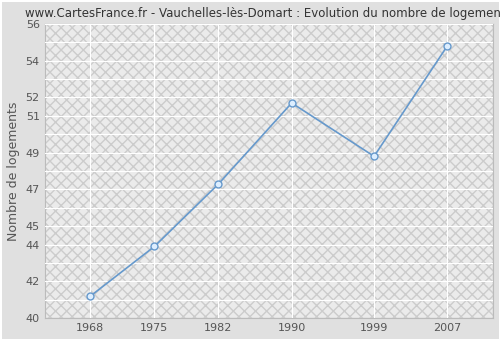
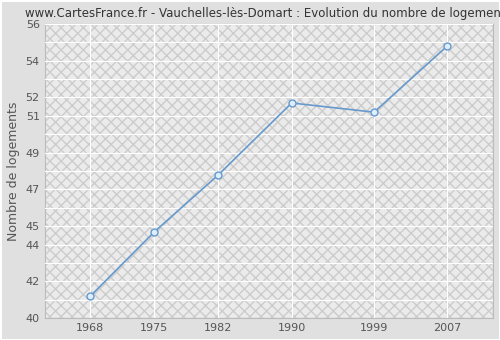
1975: 43.9 -> 44.7
1982: 47.3 -> 47.8
1999: 48.8 -> 51.2
